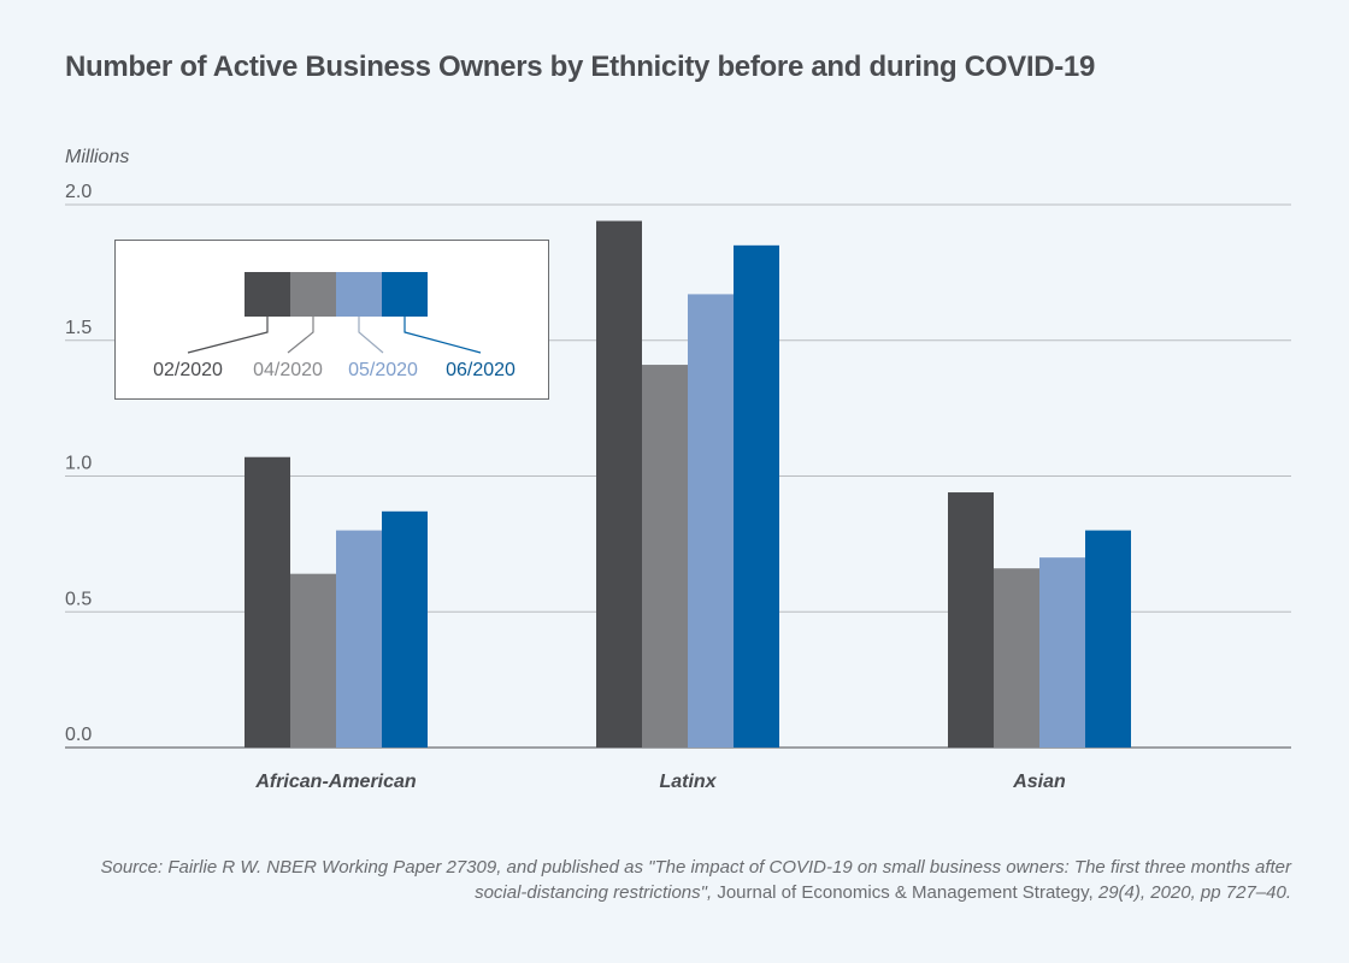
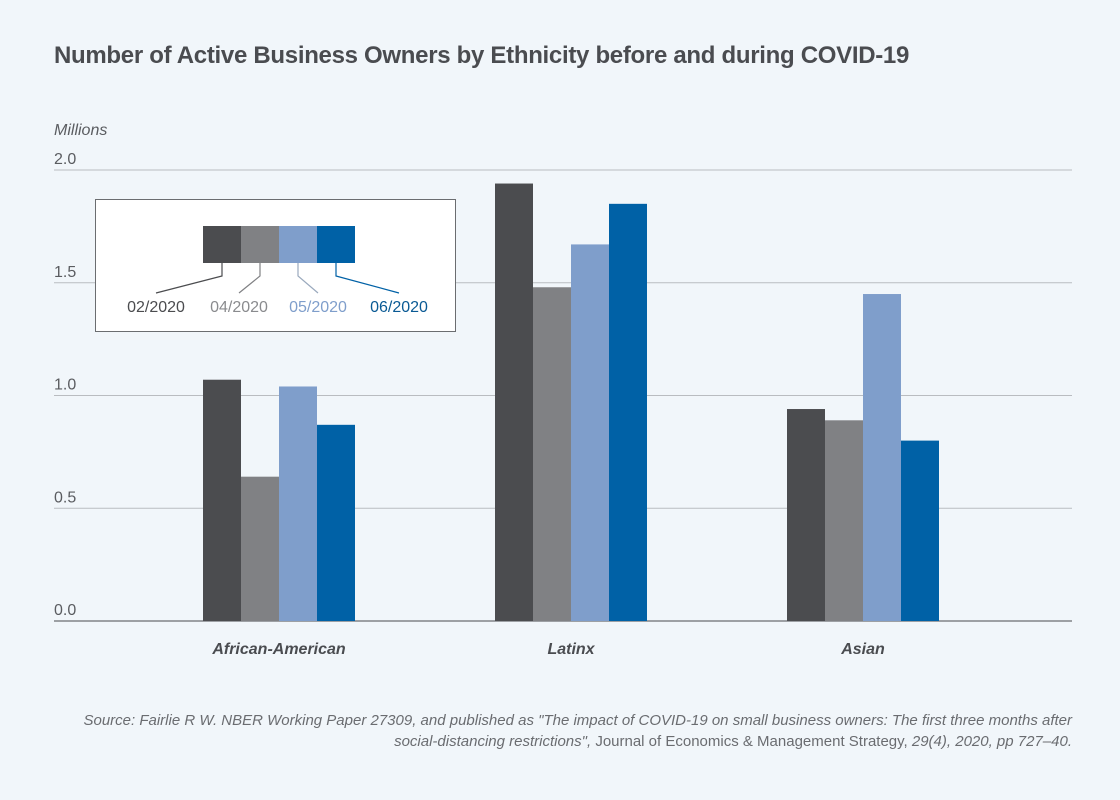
05/2020/African-American: 0.80 -> 1.04
04/2020/Latinx: 1.41 -> 1.48
04/2020/Asian: 0.66 -> 0.89
05/2020/Asian: 0.70 -> 1.45
